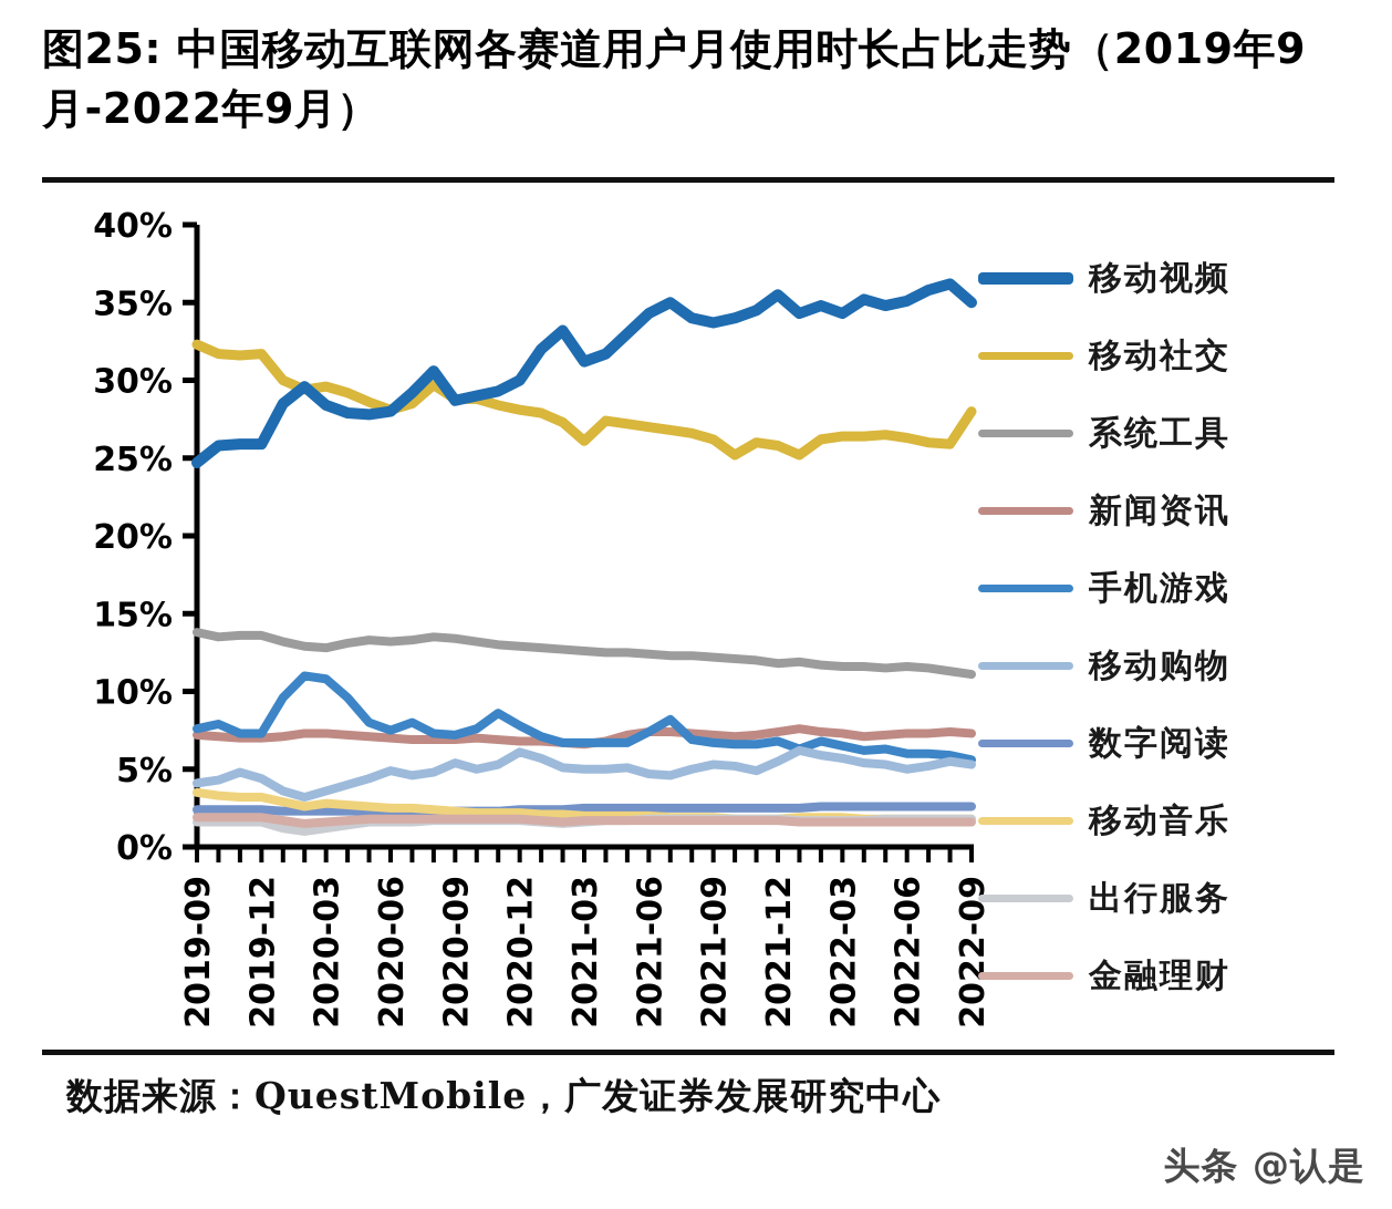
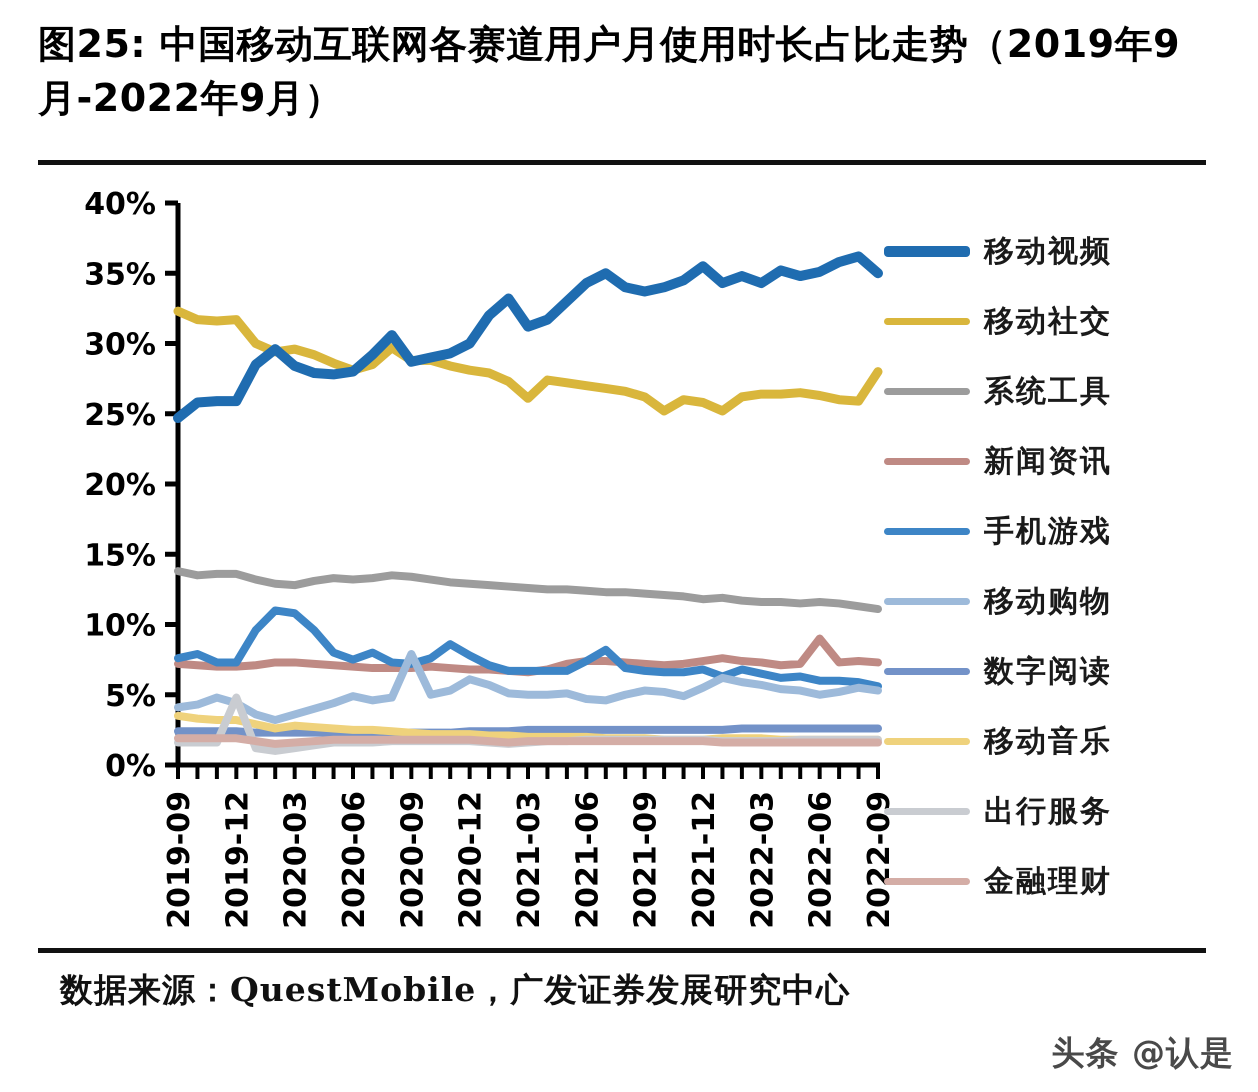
出行服务/2019-12: 1.6% -> 4.8%
移动购物/2020-09: 5.4% -> 7.9%
新闻资讯/2022-06: 7.3% -> 9.0%
